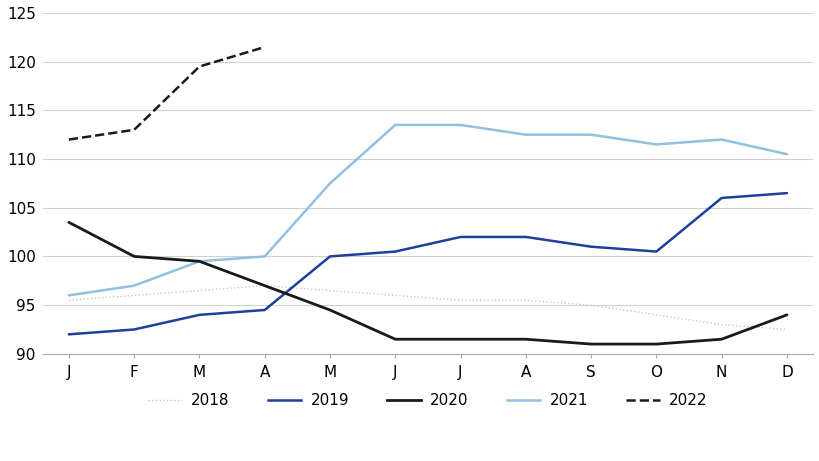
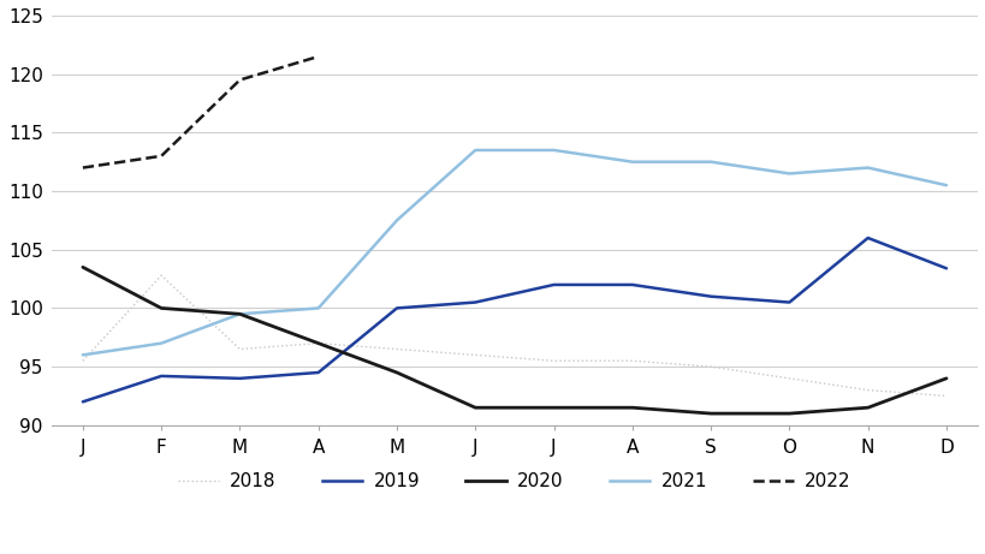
2018/F: 96.0 -> 102.8
2019/F: 92.5 -> 94.2
2019/D: 106.5 -> 103.4
